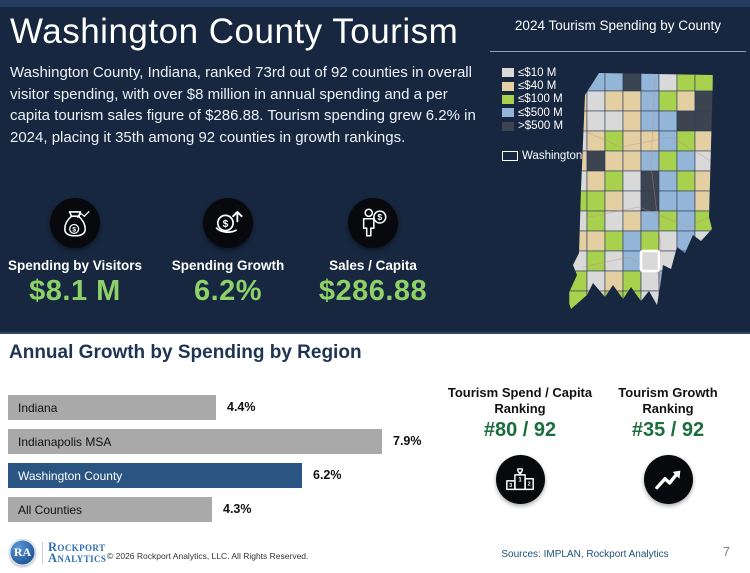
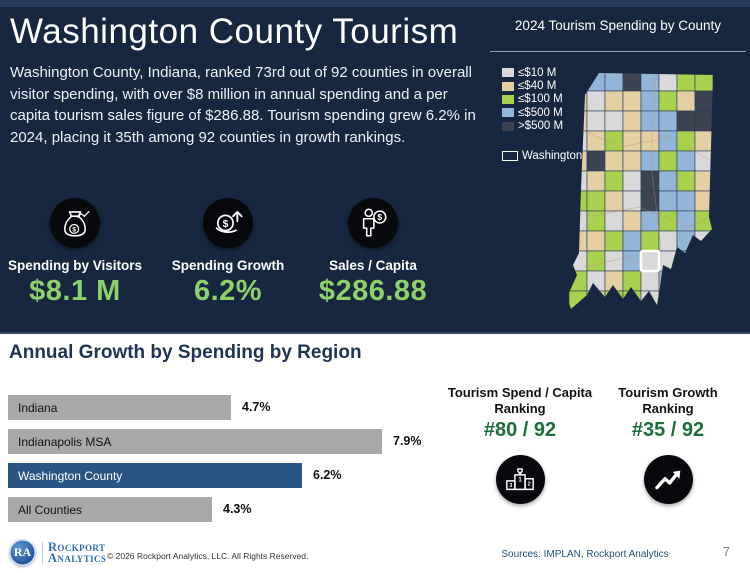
Annual Growth by Spending by Region/Indiana: 4.4% -> 4.7%
